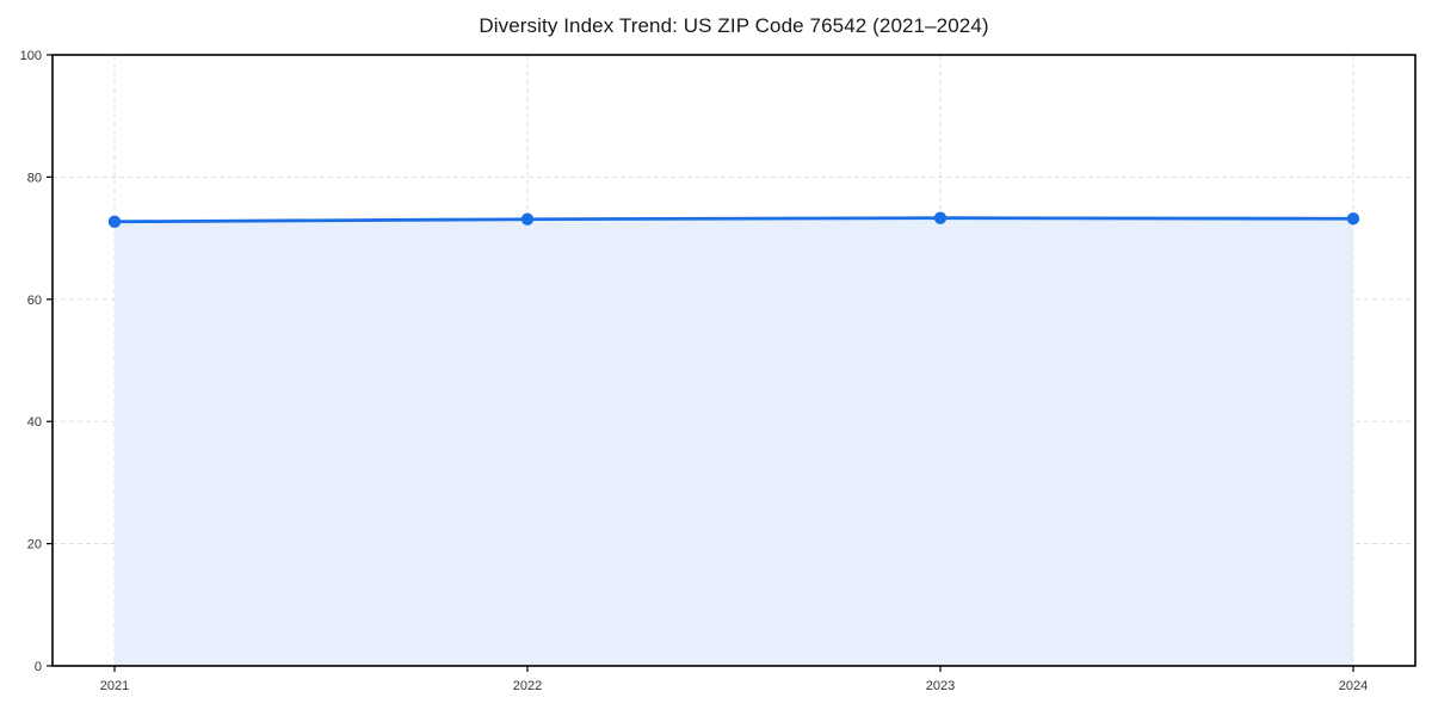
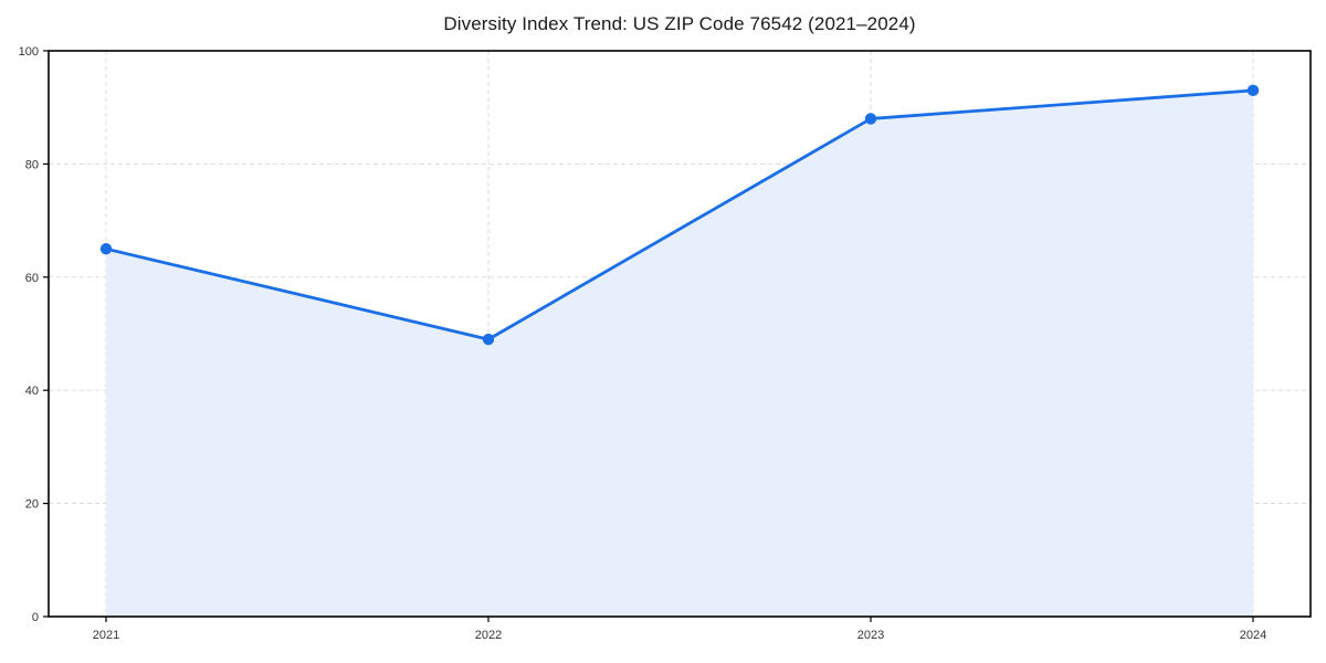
2021: 73 -> 65
2022: 73 -> 49
2023: 73 -> 88
2024: 73 -> 93
